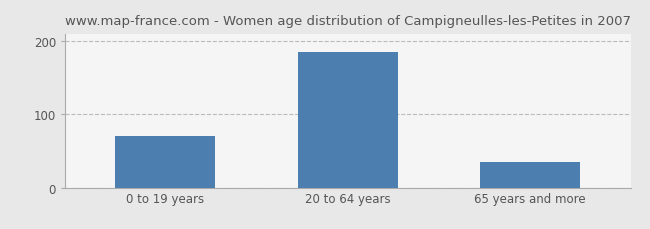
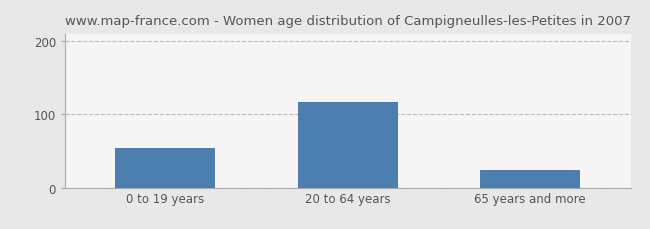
0 to 19 years: 70 -> 54
20 to 64 years: 185 -> 116
65 years and more: 35 -> 24
